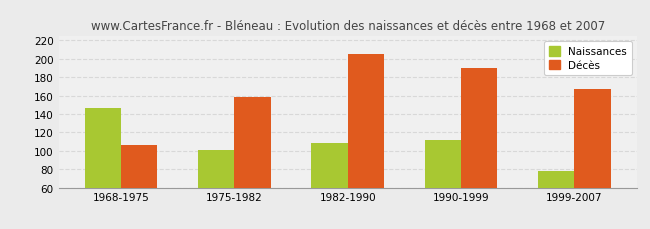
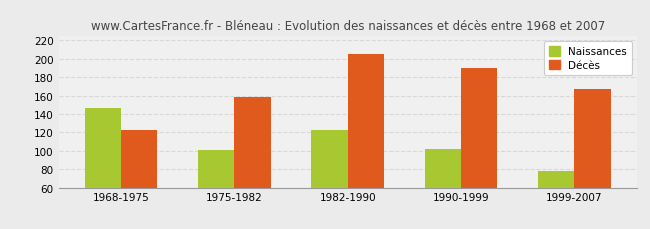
Décès/1968-1975: 106 -> 123
Naissances/1982-1990: 108 -> 123
Naissances/1990-1999: 112 -> 102
